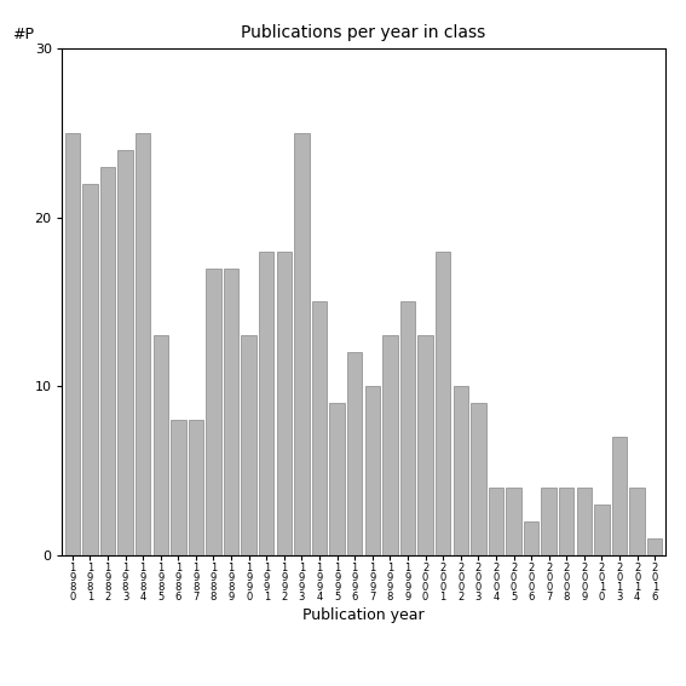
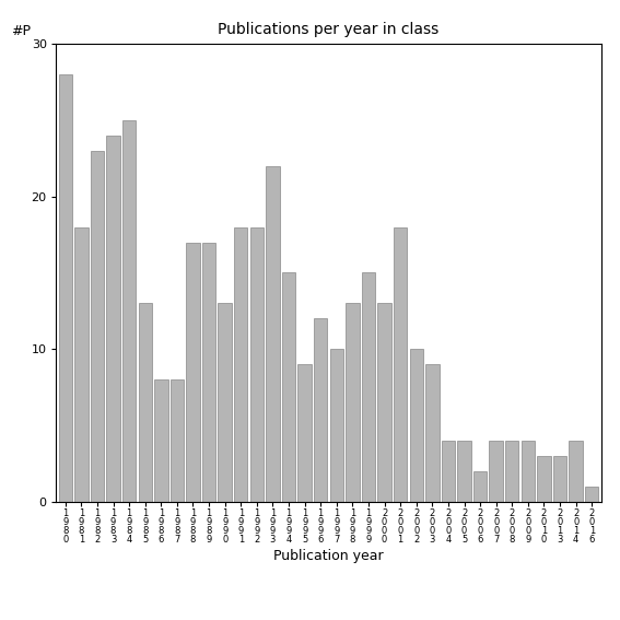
1 9 8 0: 25 -> 28
1 9 8 1: 22 -> 18
1 9 9 3: 25 -> 22
2 0 1 3: 7 -> 3
